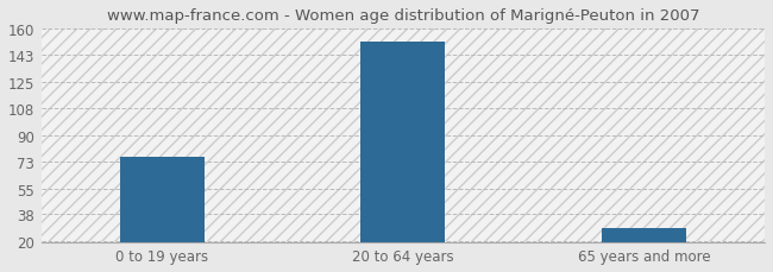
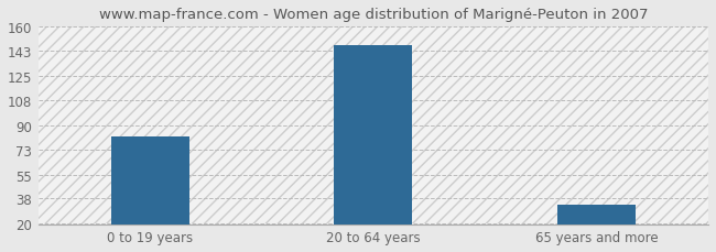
0 to 19 years: 76 -> 82
20 to 64 years: 152 -> 147
65 years and more: 29 -> 34
